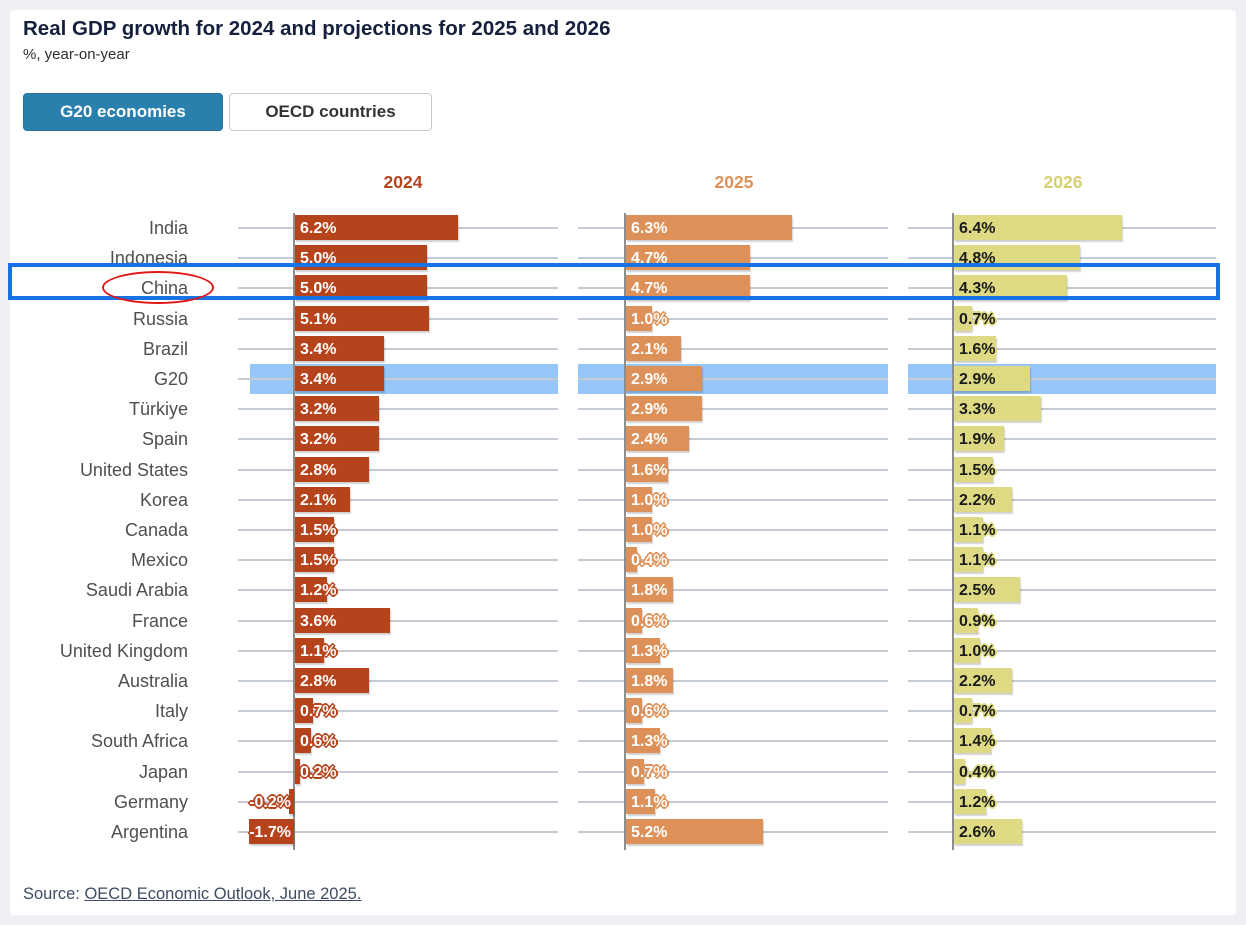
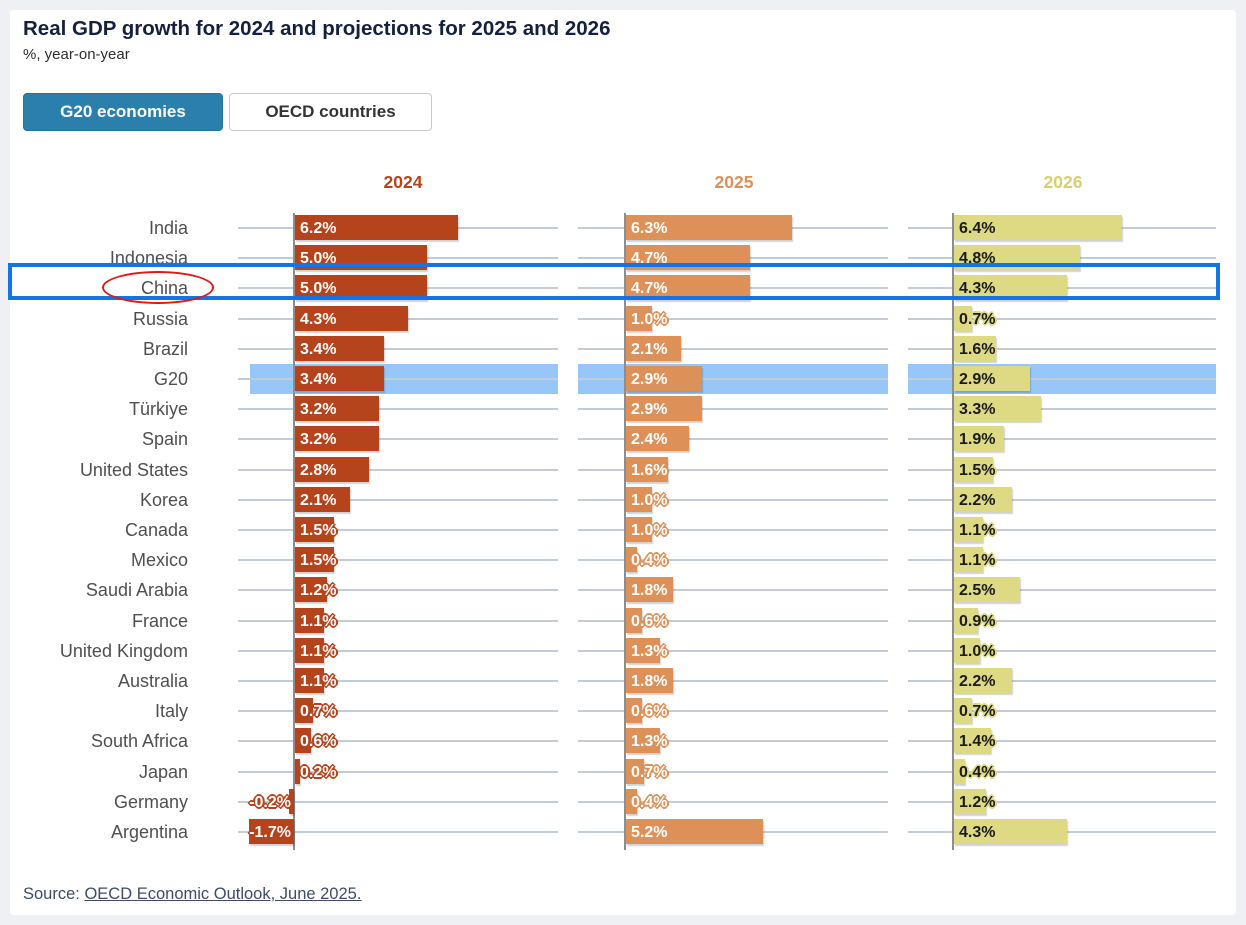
2024/Russia: 5.1% -> 4.3%
2024/France: 3.6% -> 1.1%
2024/Australia: 2.8% -> 1.1%
2025/Germany: 1.1% -> 0.4%
2026/Argentina: 2.6% -> 4.3%
